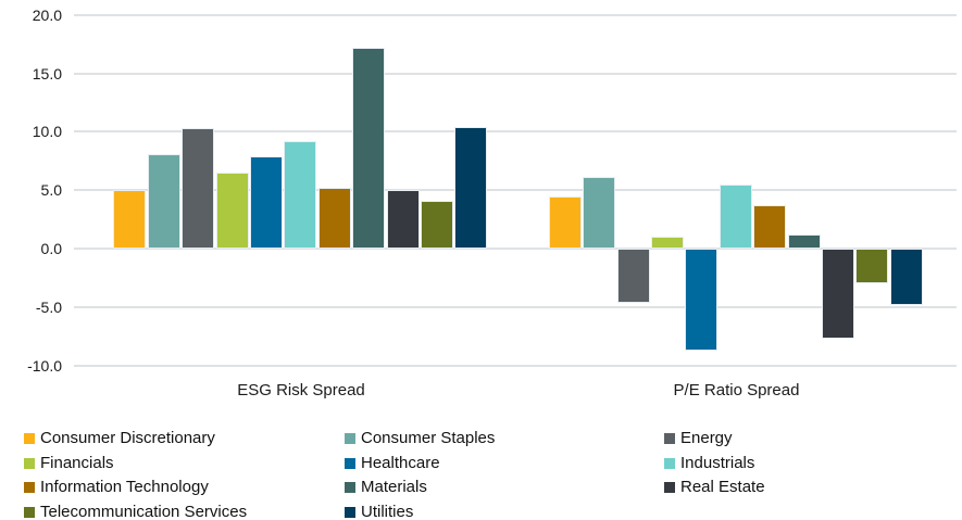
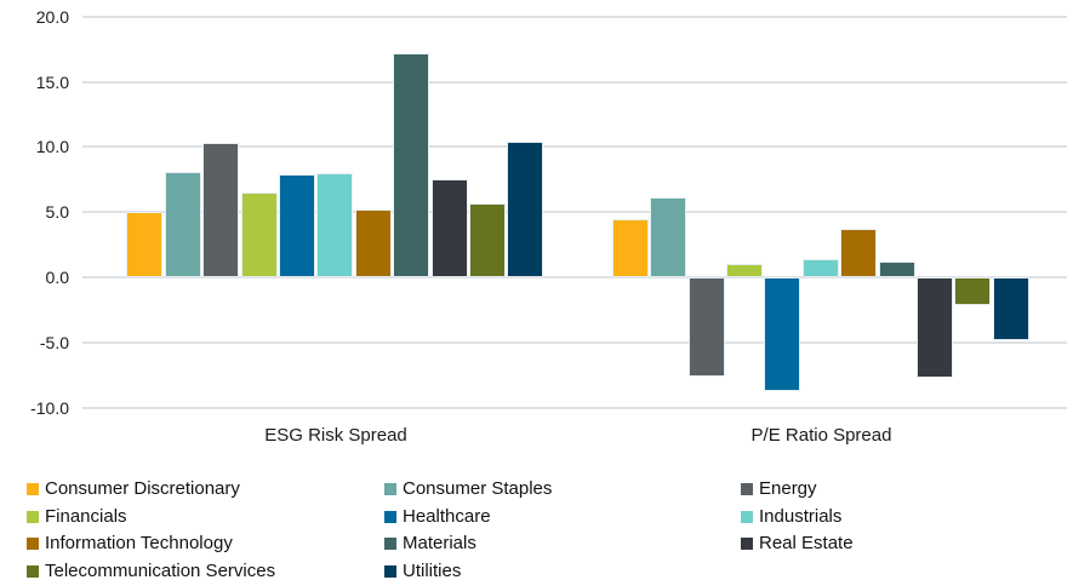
Industrials/ESG Risk Spread: 9.2 -> 8.0
Real Estate/ESG Risk Spread: 5.0 -> 7.5
Telecommunication Services/ESG Risk Spread: 4.1 -> 5.7
Energy/P/E Ratio Spread: -4.6 -> -7.6
Industrials/P/E Ratio Spread: 5.5 -> 1.4
Telecommunication Services/P/E Ratio Spread: -3.0 -> -2.1
